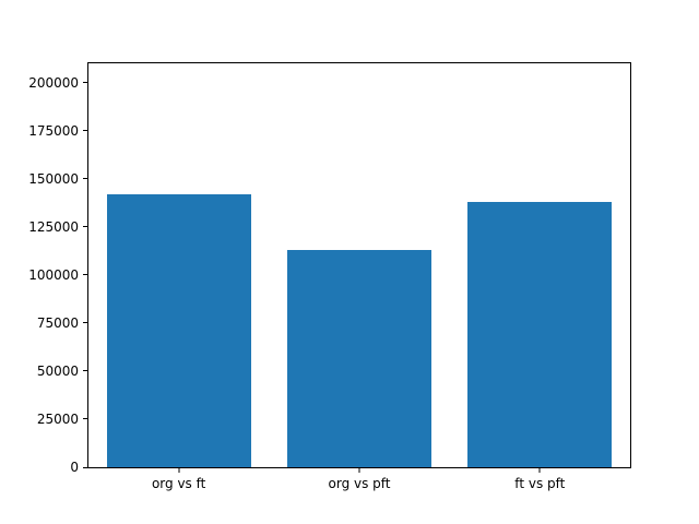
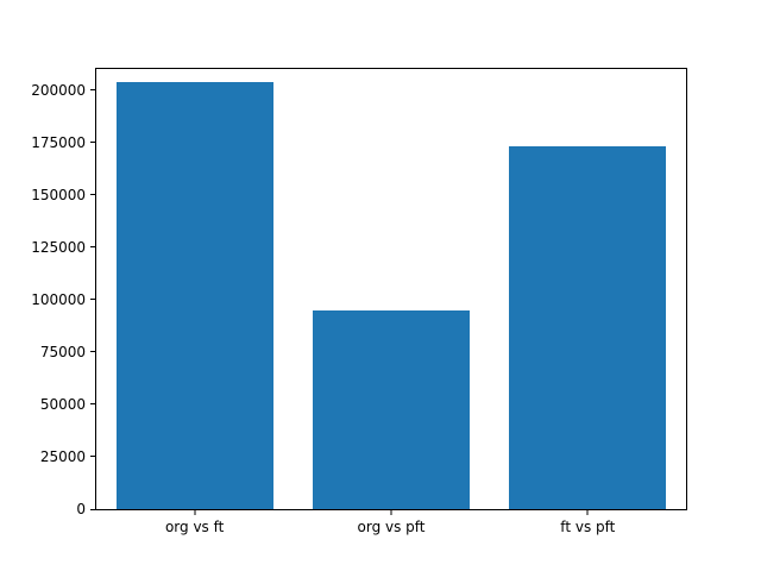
org vs ft: 142000 -> 204000
org vs pft: 113000 -> 95000
ft vs pft: 138000 -> 173000
